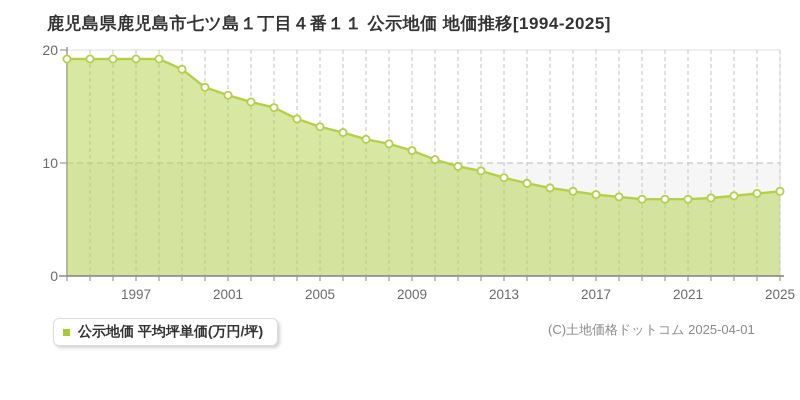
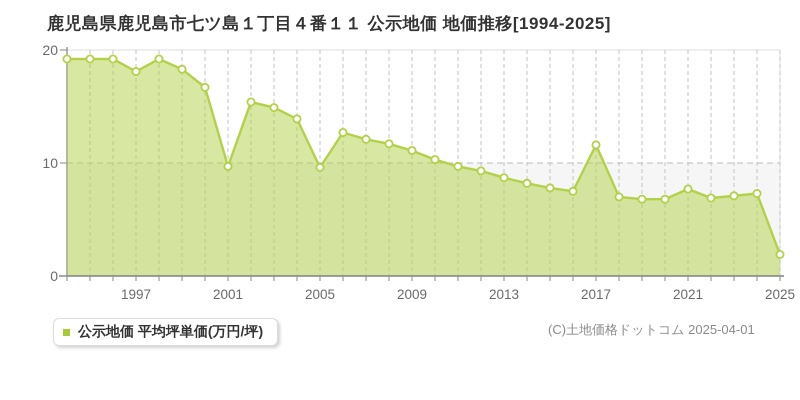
1997: 19.2 -> 18.1
2001: 16.0 -> 9.7
2005: 13.2 -> 9.6
2017: 7.2 -> 11.6
2021: 6.8 -> 7.7
2025: 7.5 -> 1.9
